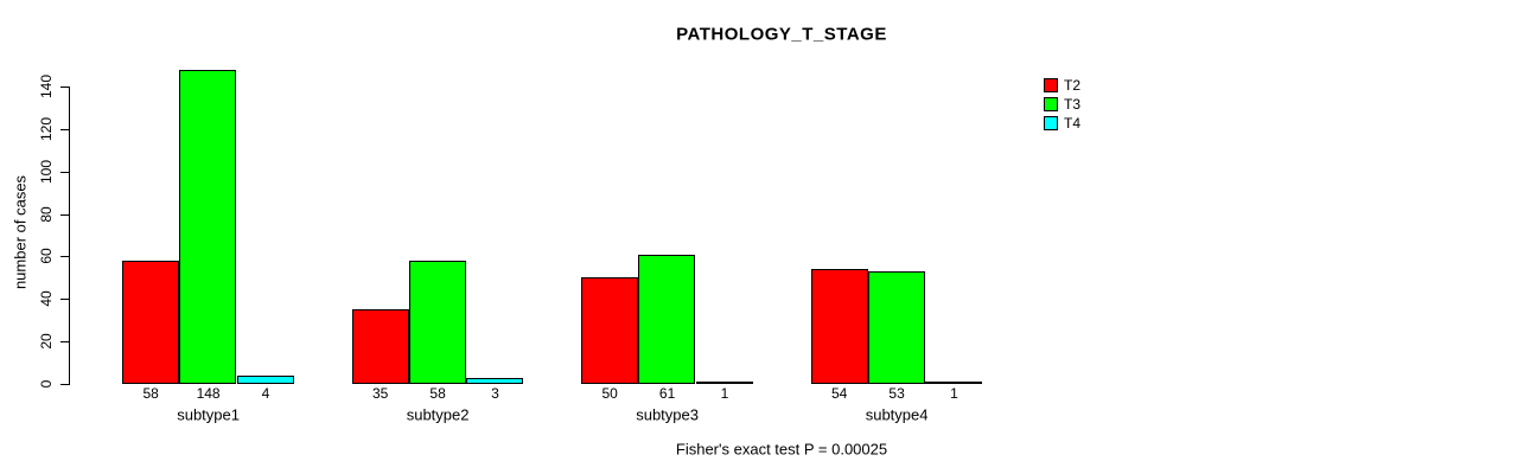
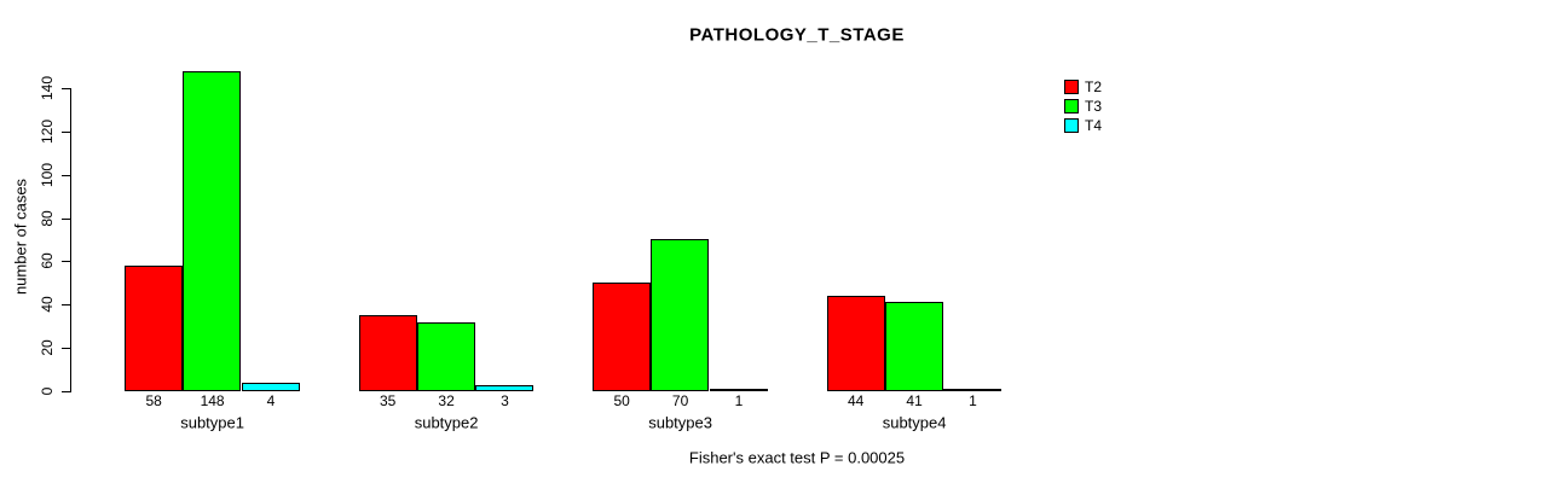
T3/subtype2: 58 -> 32
T3/subtype3: 61 -> 70
T2/subtype4: 54 -> 44
T3/subtype4: 53 -> 41
